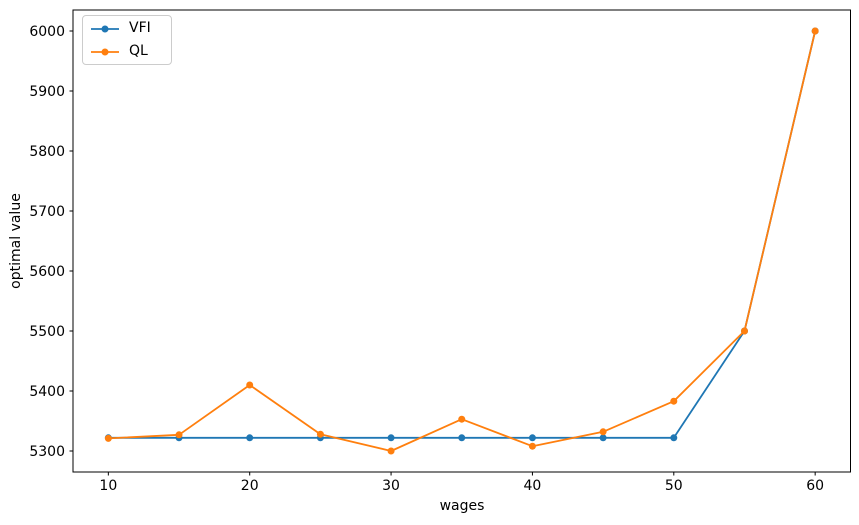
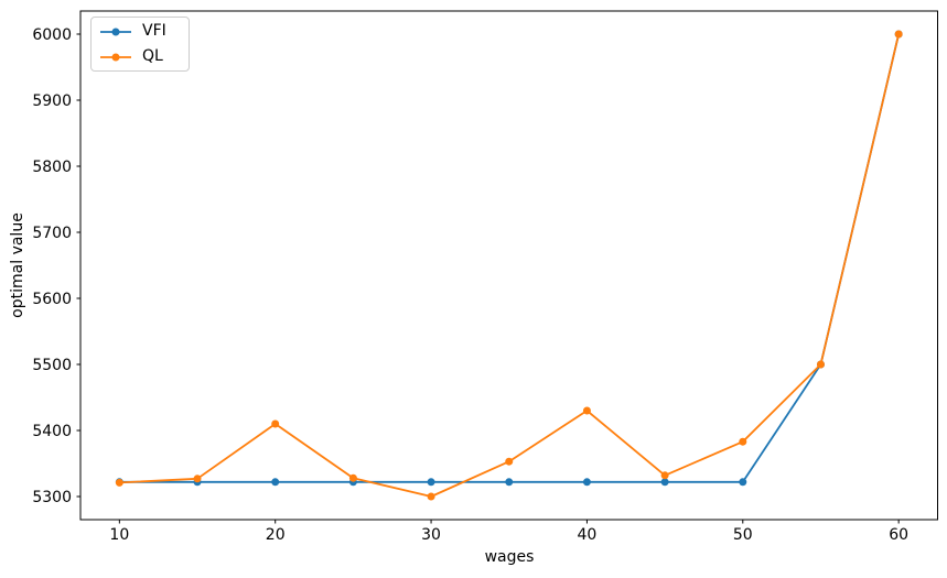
QL/40: 5310 -> 5430
